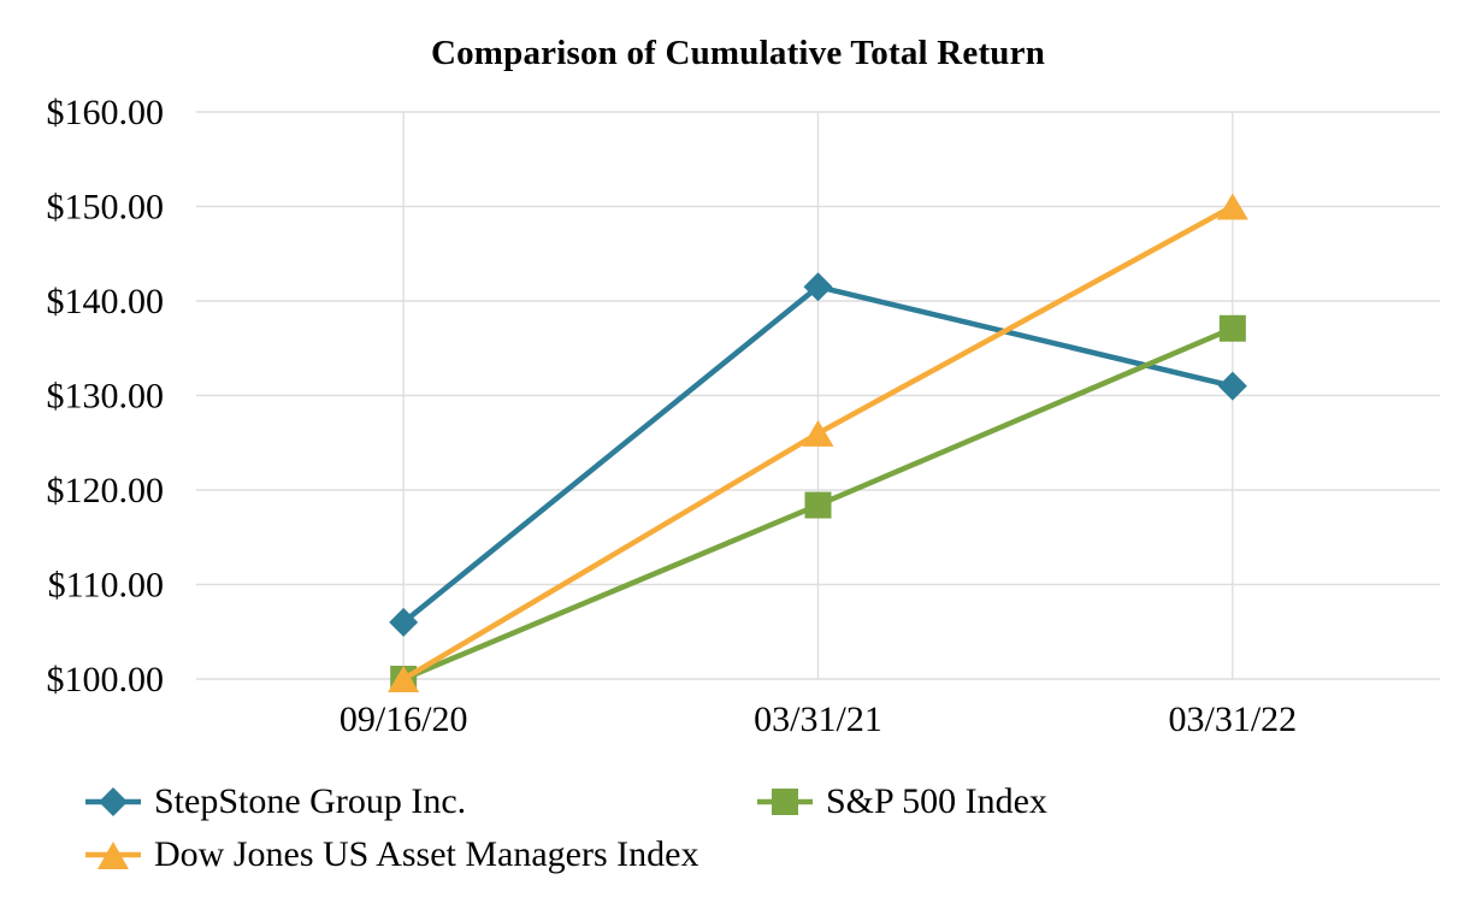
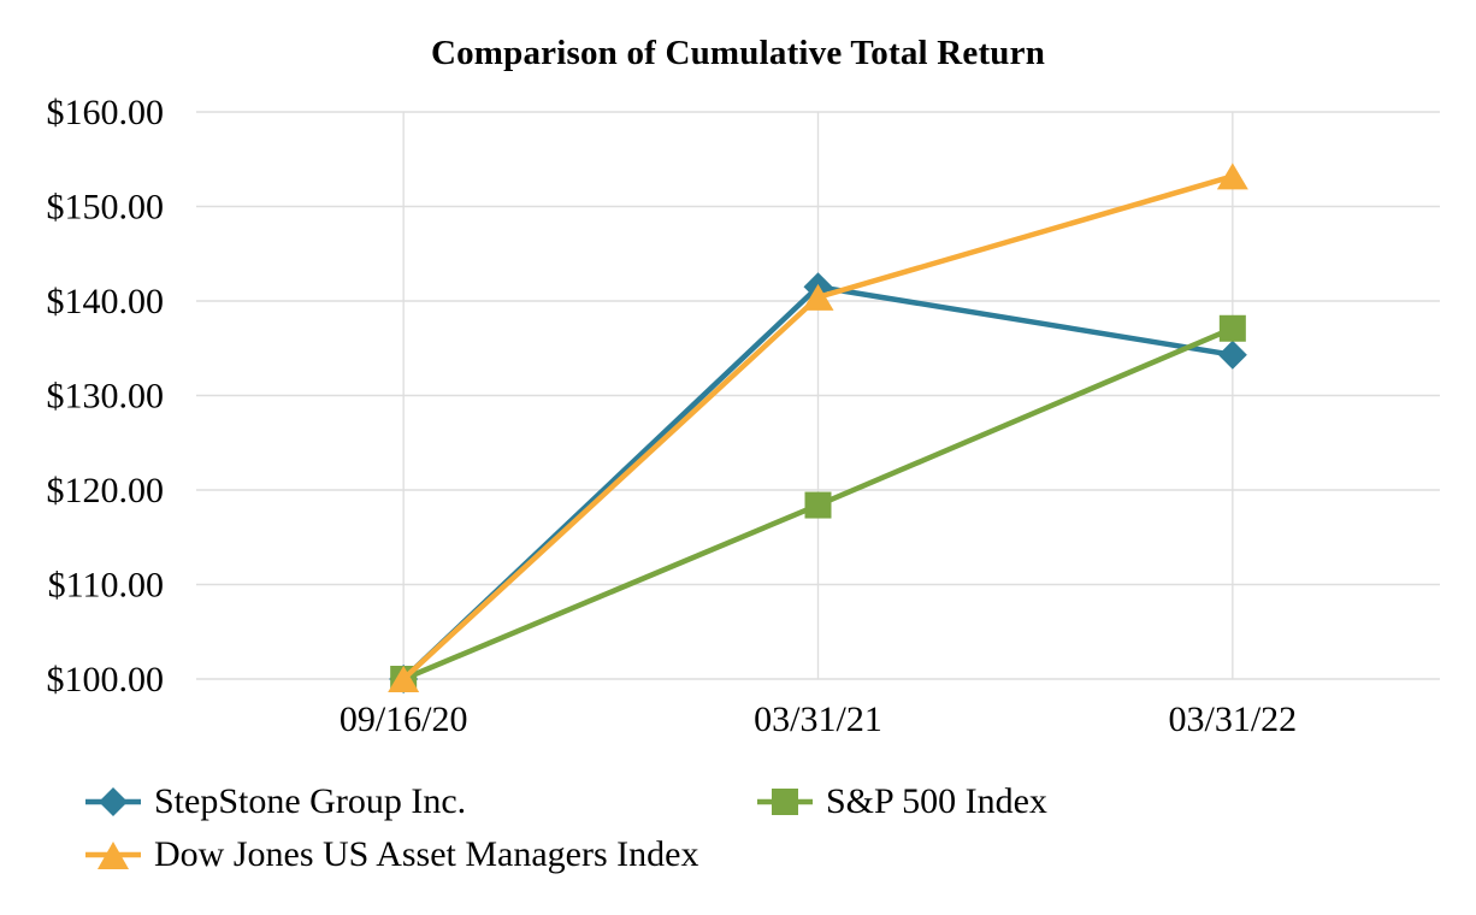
StepStone Group Inc./09/16/20: $106 -> $100
Dow Jones US Asset Managers Index/03/31/21: $126 -> $140
StepStone Group Inc./03/31/22: $131 -> $134
Dow Jones US Asset Managers Index/03/31/22: $150 -> $153
